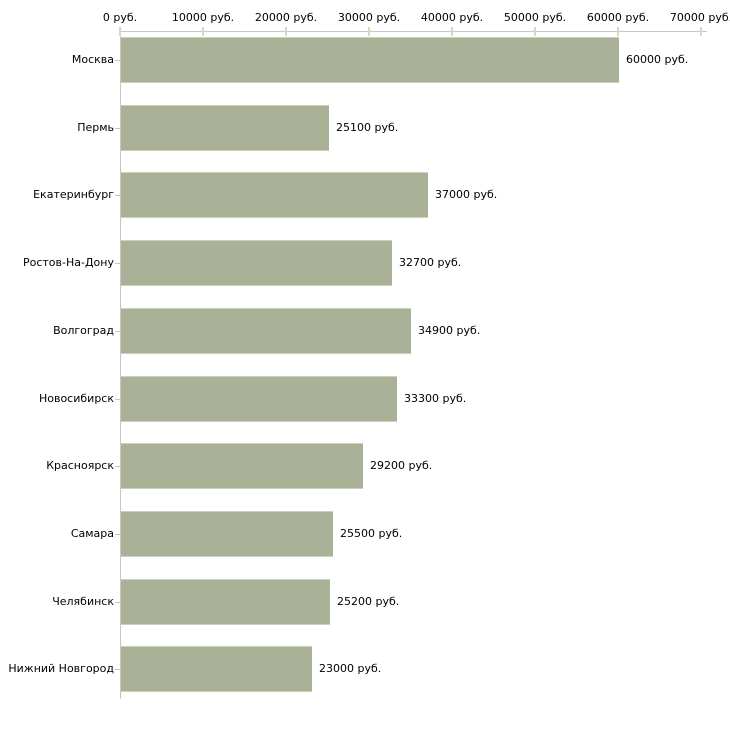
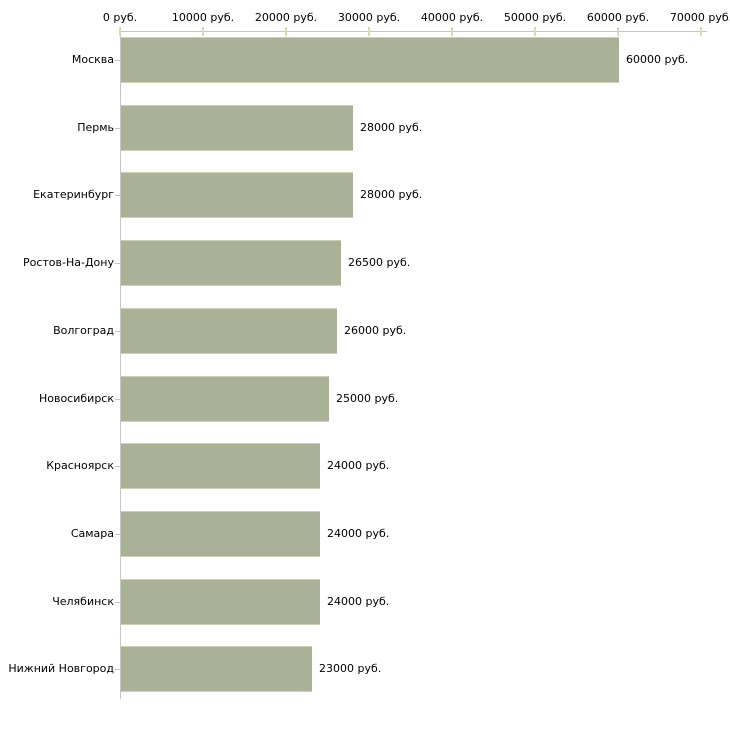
Пермь: 25100 -> 28000
Екатеринбург: 37000 -> 28000
Ростов-На-Дону: 32700 -> 26500
Волгоград: 34900 -> 26000
Новосибирск: 33300 -> 25000
Красноярск: 29200 -> 24000
Самара: 25500 -> 24000
Челябинск: 25200 -> 24000
